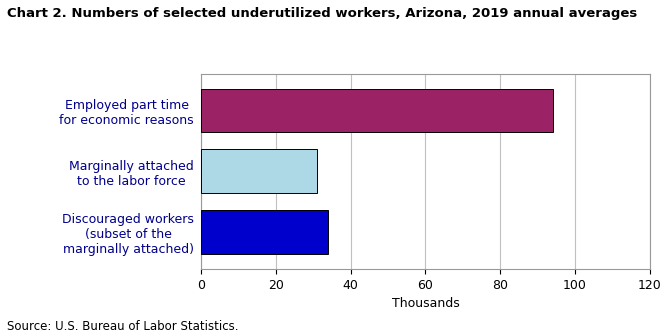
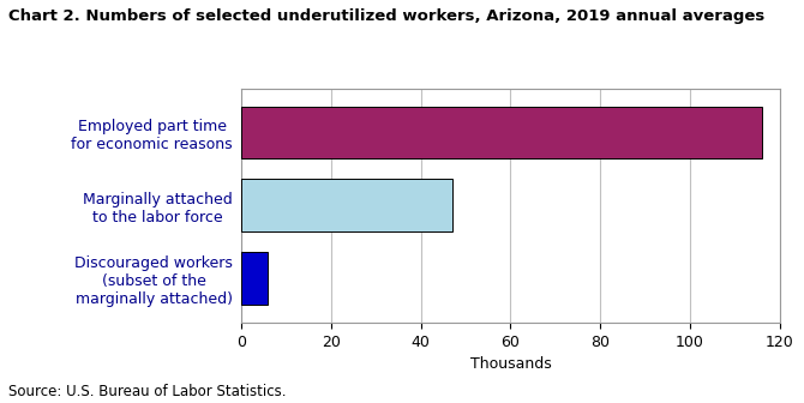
Employed part time for economic reasons: 94 -> 116
Marginally attached to the labor force: 31 -> 47
Discouraged workers (subset of the marginally attached): 34 -> 6
